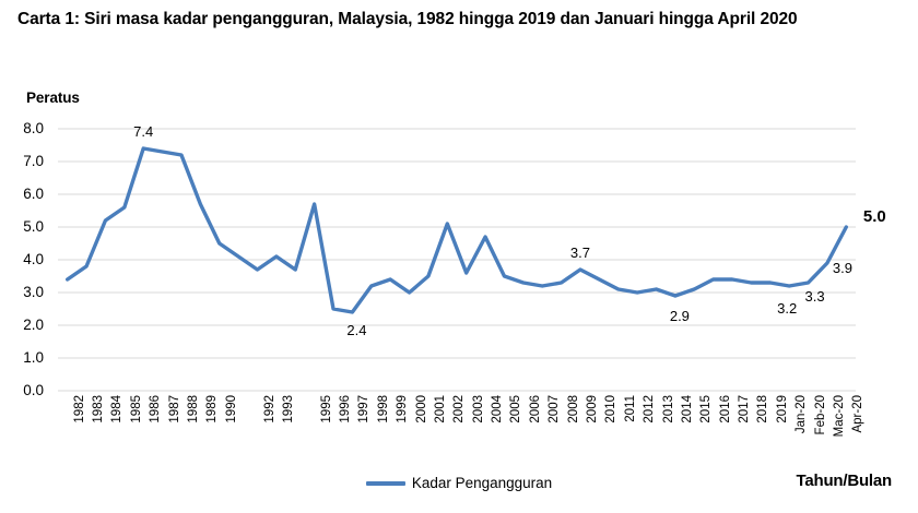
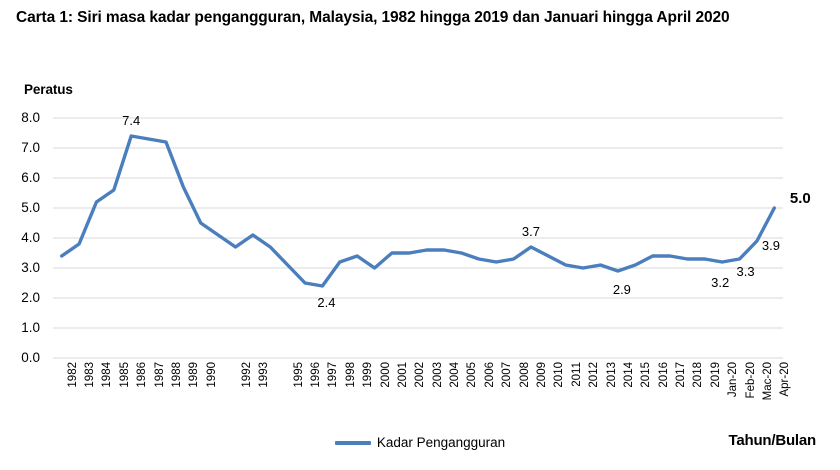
1995: 5.7 -> 3.1
2002: 5.1 -> 3.5
2004: 4.7 -> 3.6
